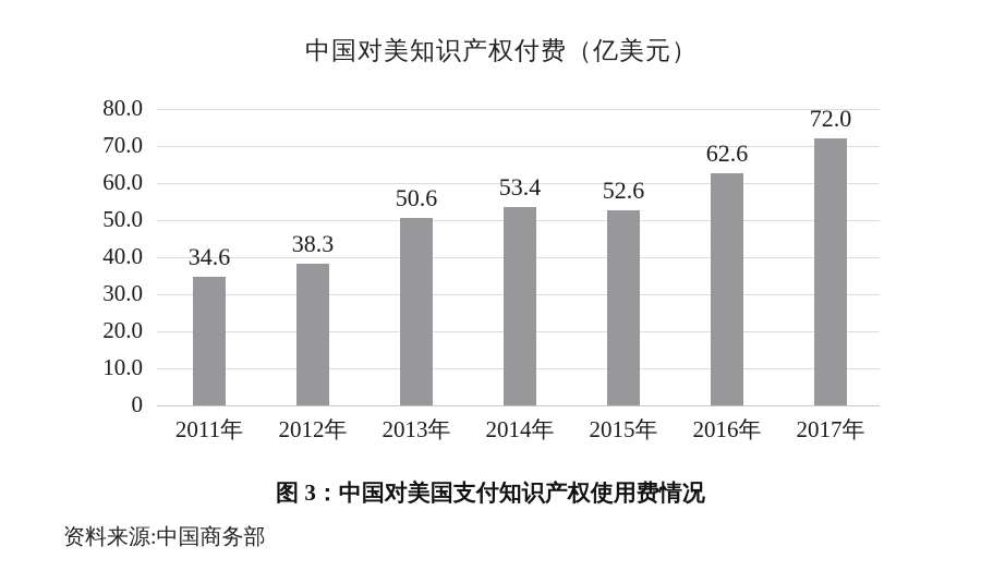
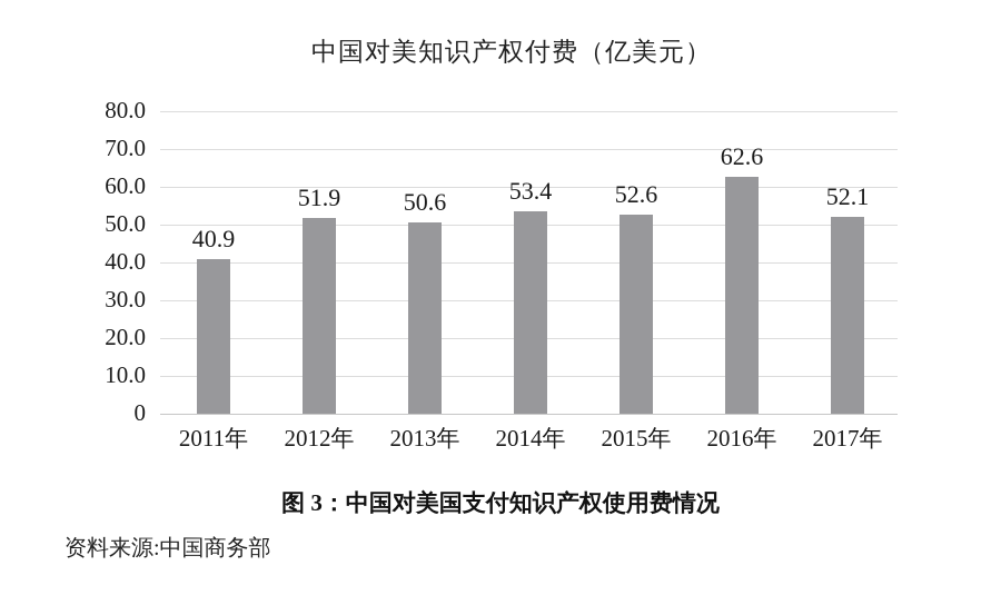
2011年: 34.6 -> 40.9
2012年: 38.3 -> 51.9
2017年: 72.0 -> 52.1
